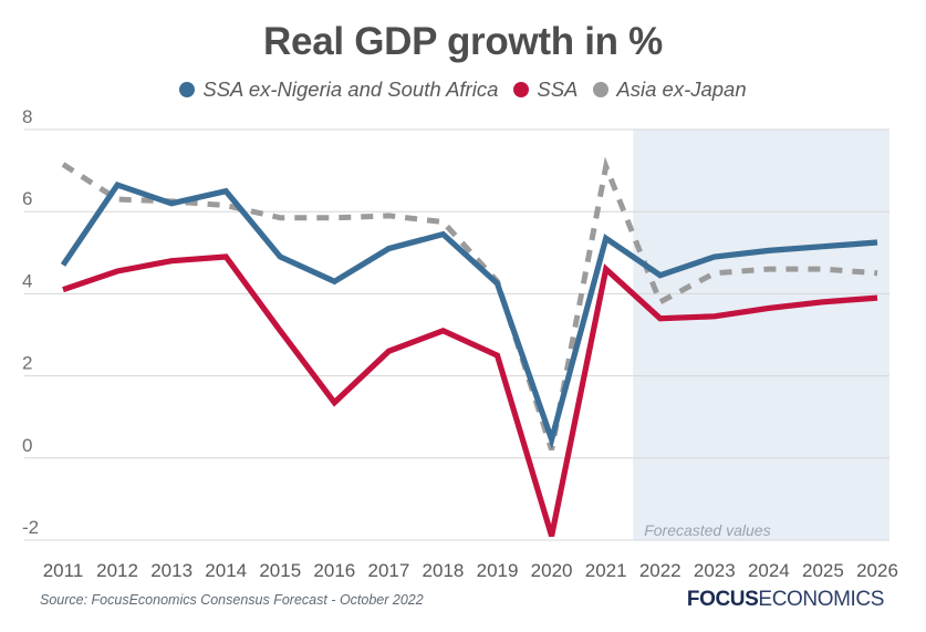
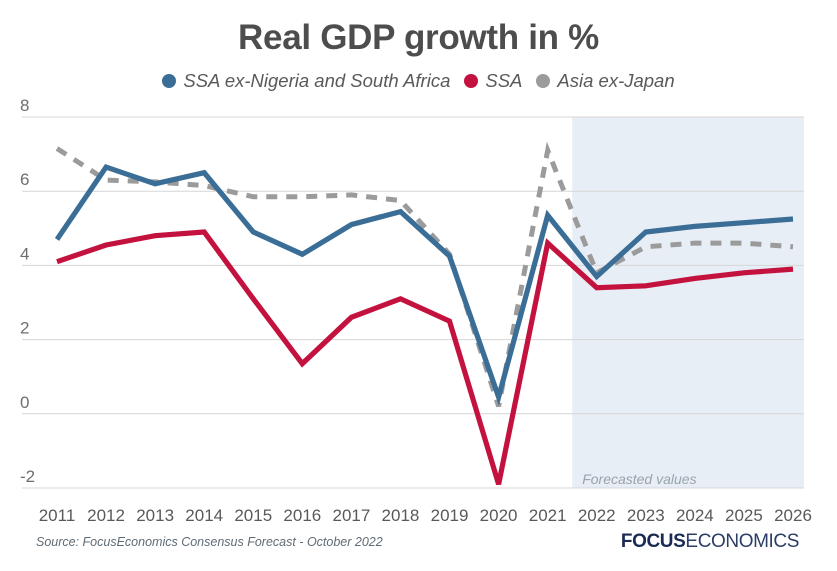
SSA ex-Nigeria and South Africa/2022: 4.5 -> 3.7
